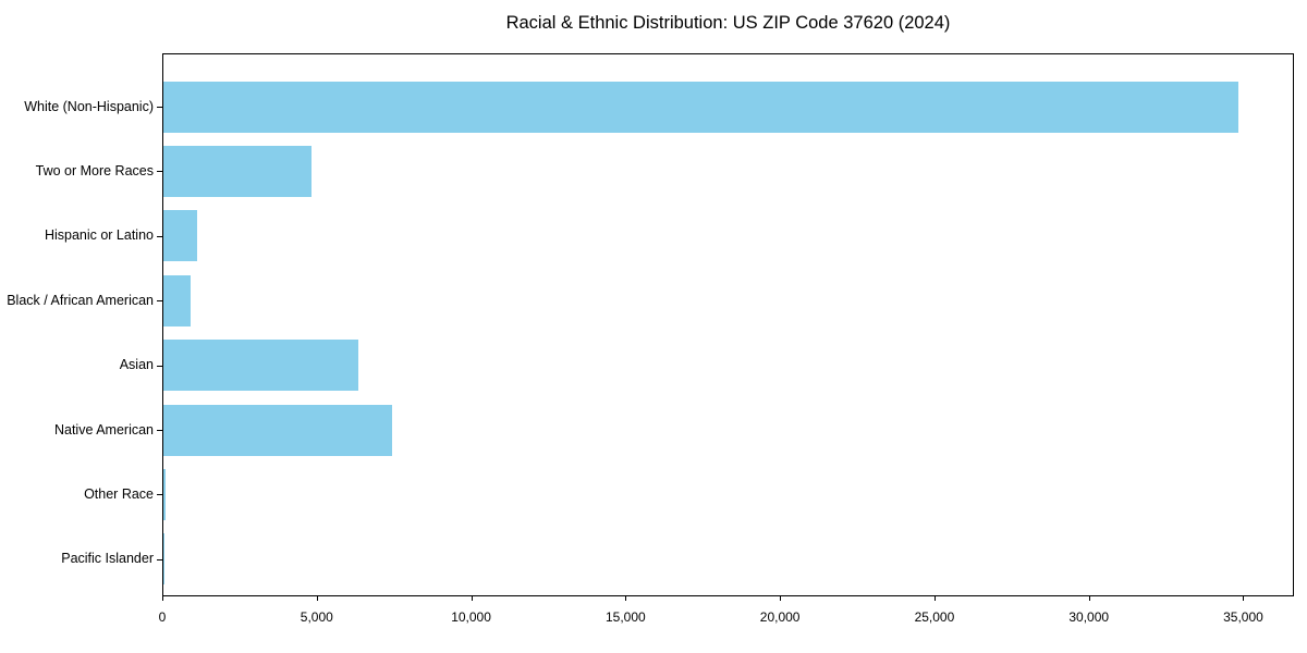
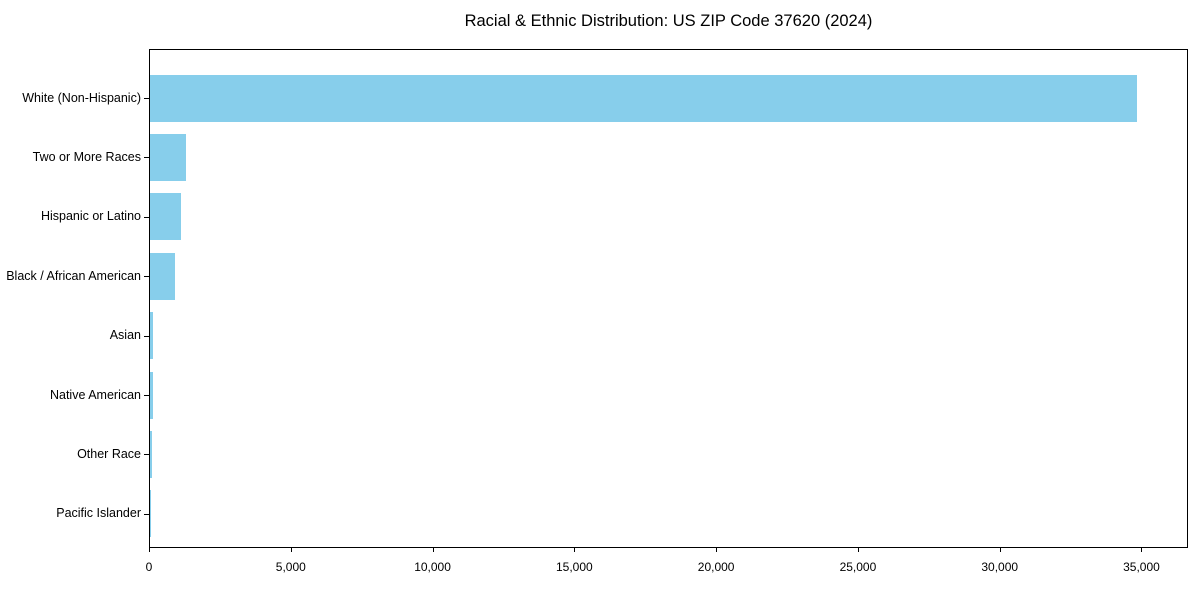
Two or More Races: 4800 -> 1300
Asian: 6300 -> 100
Native American: 7400 -> 100
